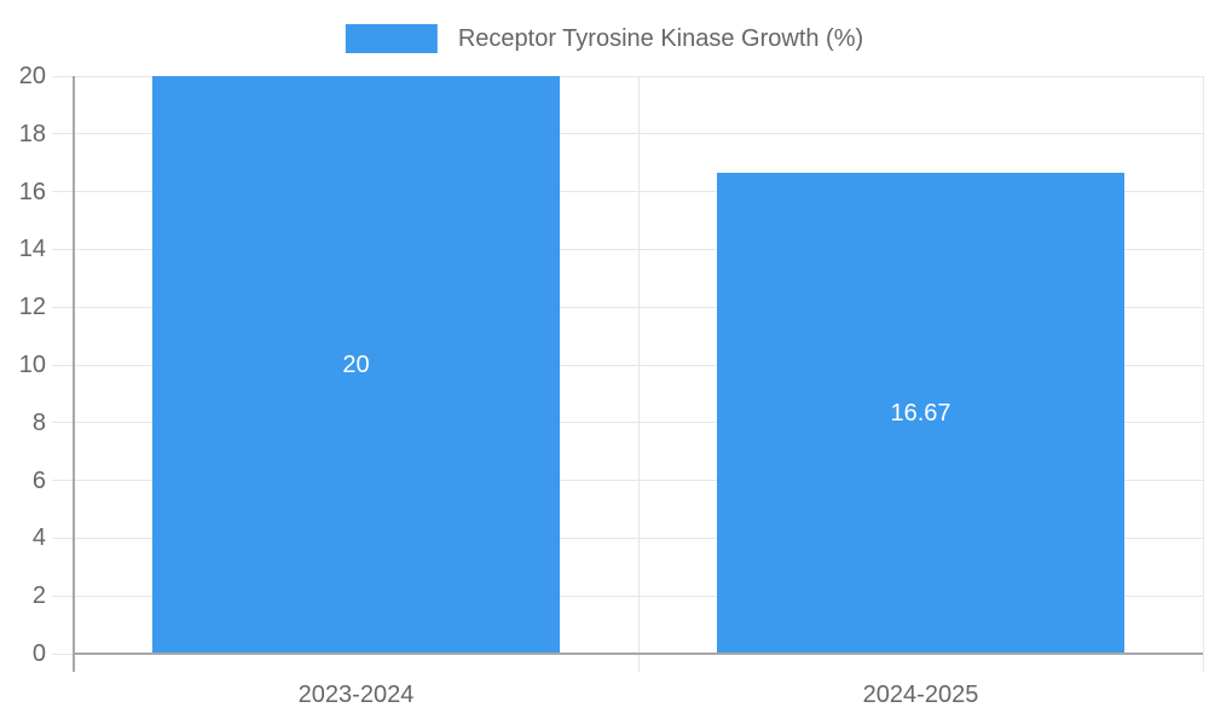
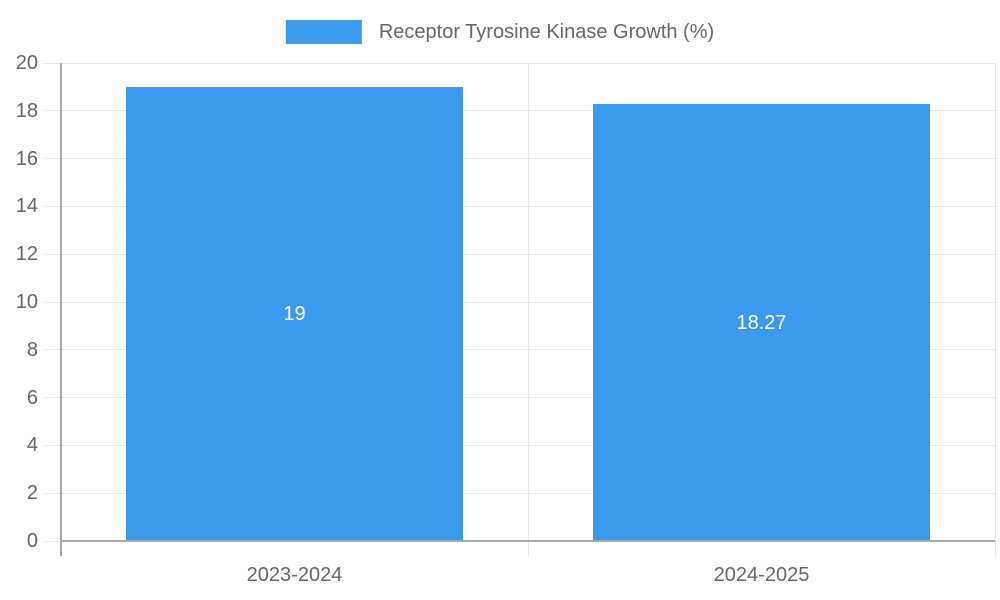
2023-2024: 20 -> 19
2024-2025: 16.67 -> 18.27
